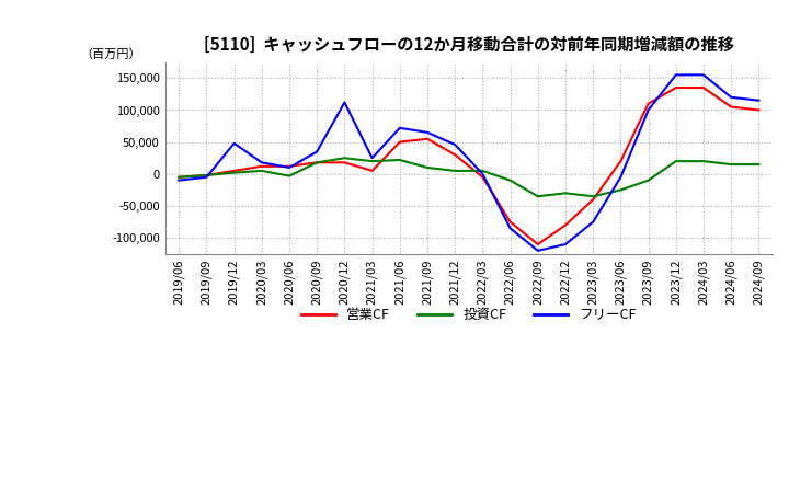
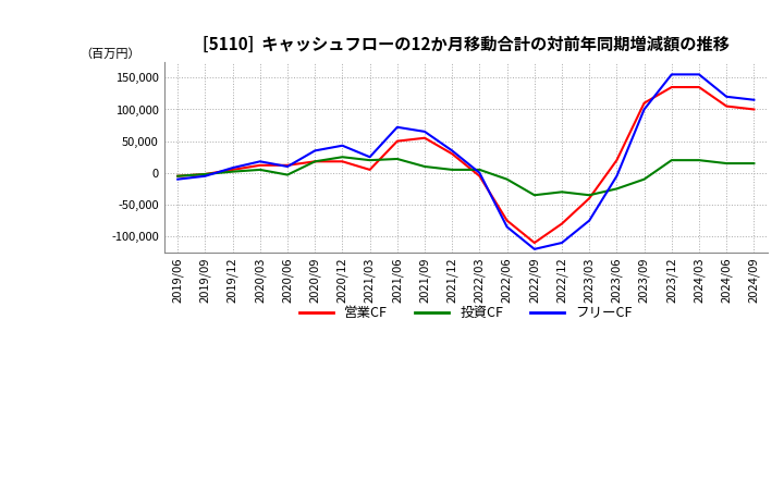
フリーCF/2019/12: 48,000 -> 8,000
フリーCF/2020/12: 112,000 -> 43,000
フリーCF/2021/12: 46,000 -> 35,000
